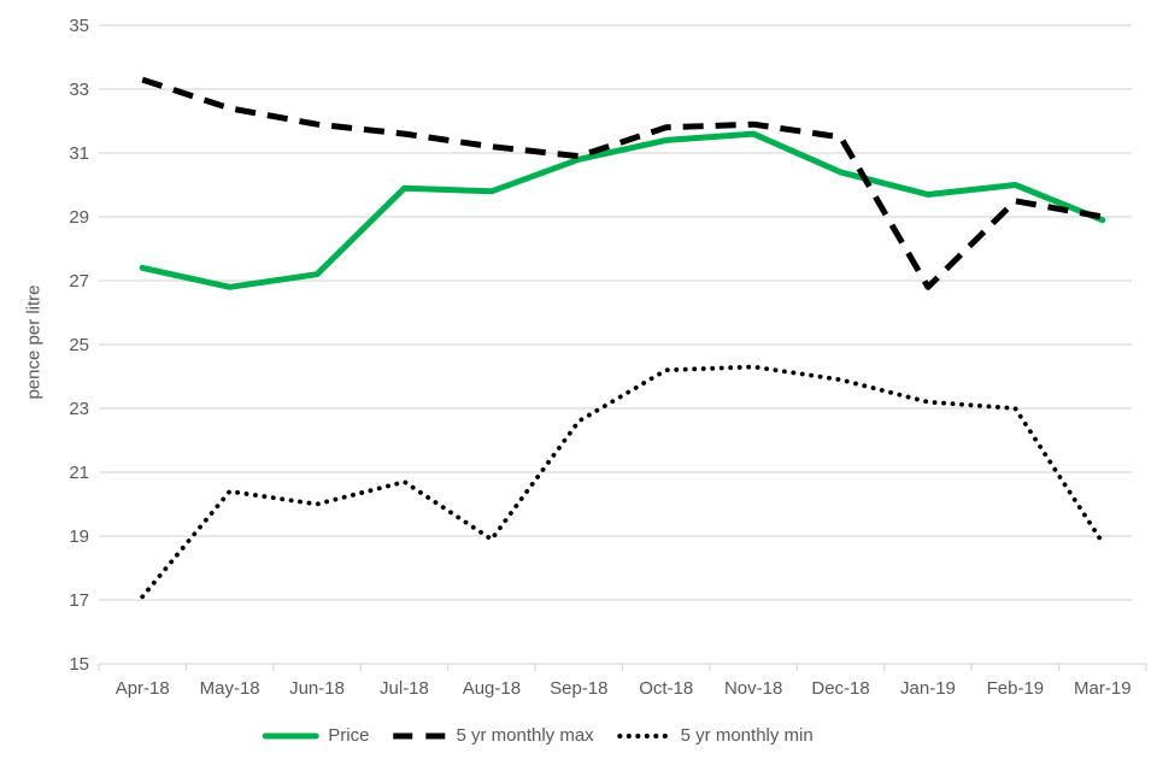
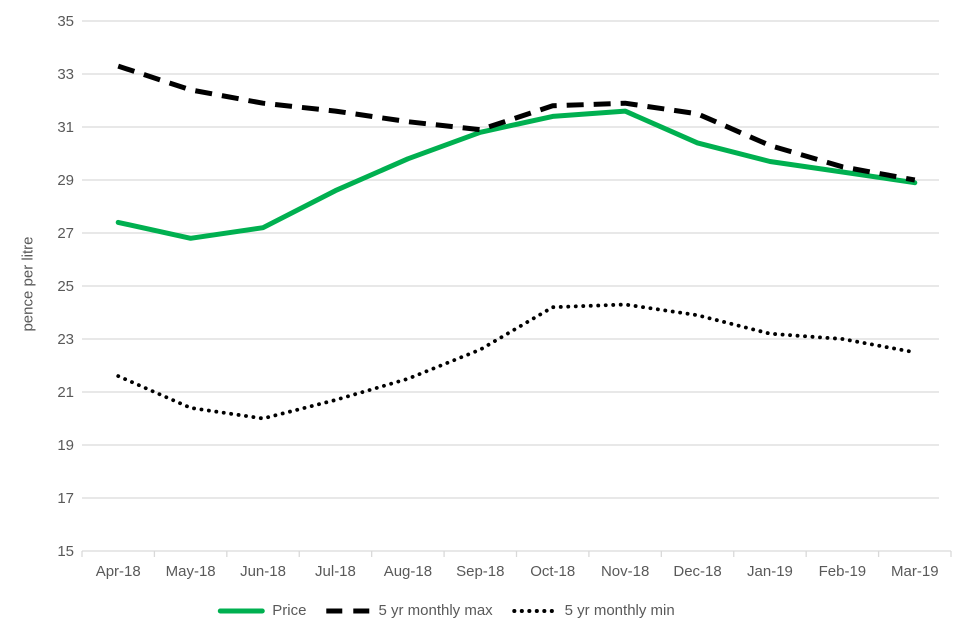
5 yr monthly min/Apr-18: 17.1 -> 21.6
Price/Jul-18: 29.9 -> 28.6
5 yr monthly min/Aug-18: 18.9 -> 21.5
5 yr monthly max/Jan-19: 26.8 -> 30.3
Price/Feb-19: 30.0 -> 29.3
5 yr monthly min/Mar-19: 18.8 -> 22.5
